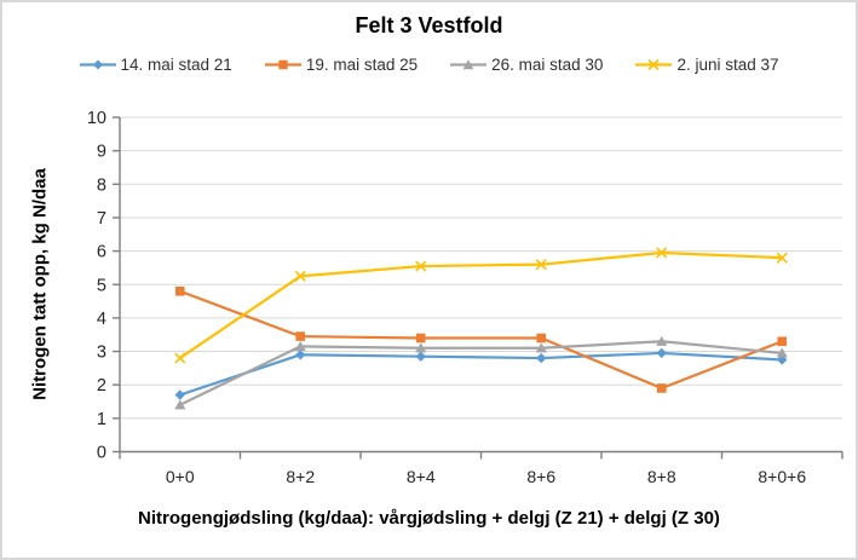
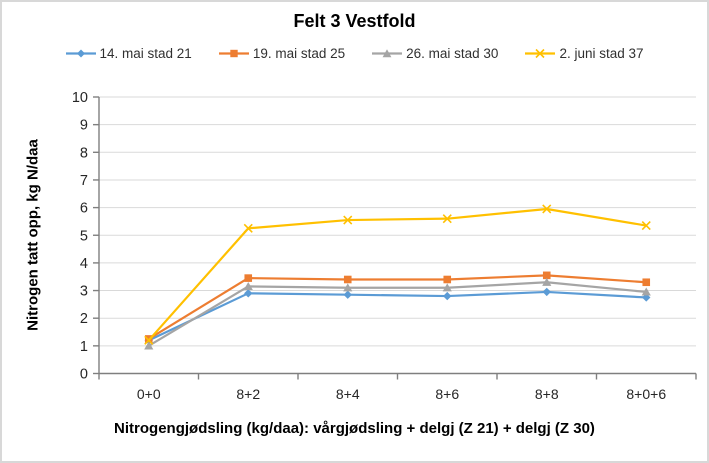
14. mai stad 21/0+0: 1.7 -> 1.2
19. mai stad 25/0+0: 4.8 -> 1.2
26. mai stad 30/0+0: 1.4 -> 1.0
2. juni stad 37/0+0: 2.8 -> 1.2
19. mai stad 25/8+8: 1.9 -> 3.5
2. juni stad 37/8+0+6: 5.8 -> 5.3
